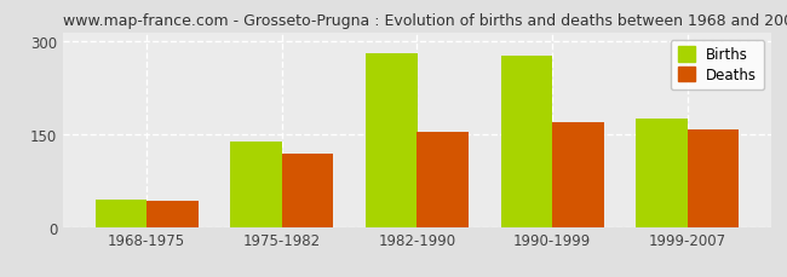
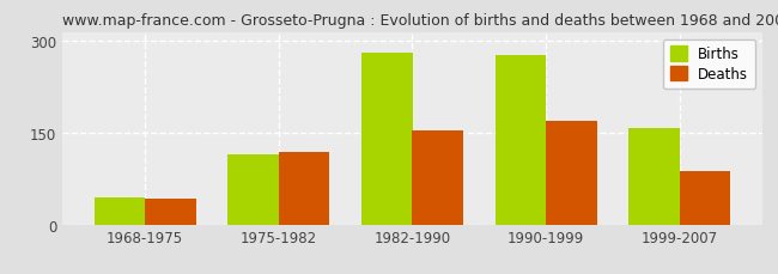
Births/1975-1982: 138 -> 114
Births/1999-2007: 176 -> 158
Deaths/1999-2007: 158 -> 88
